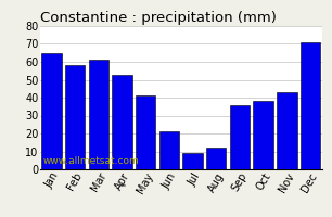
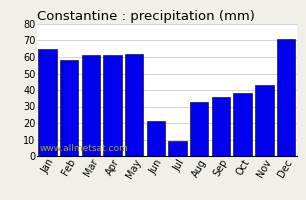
Apr: 53 -> 61
May: 41 -> 62
Aug: 12 -> 33
